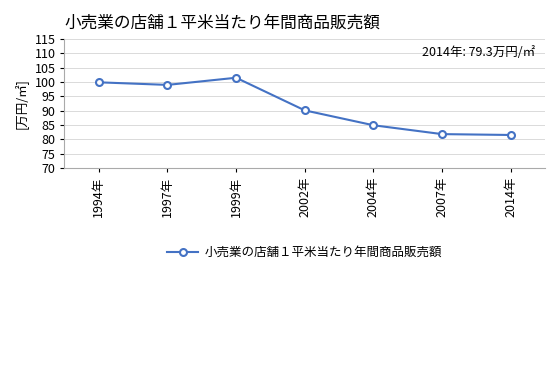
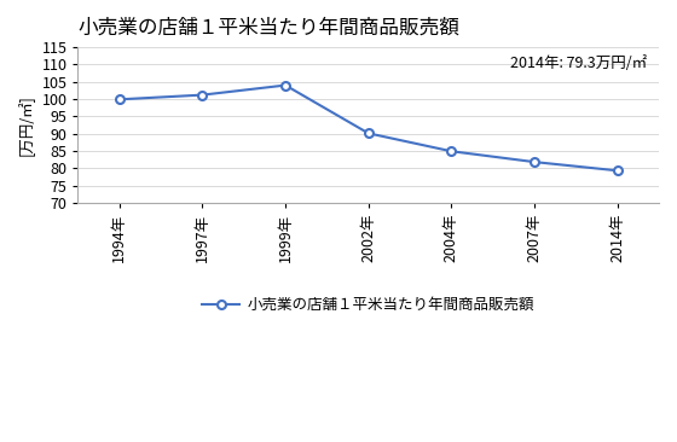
1997年: 99.0 -> 101.2
1999年: 101.5 -> 104.0
2014年: 81.5 -> 79.3
